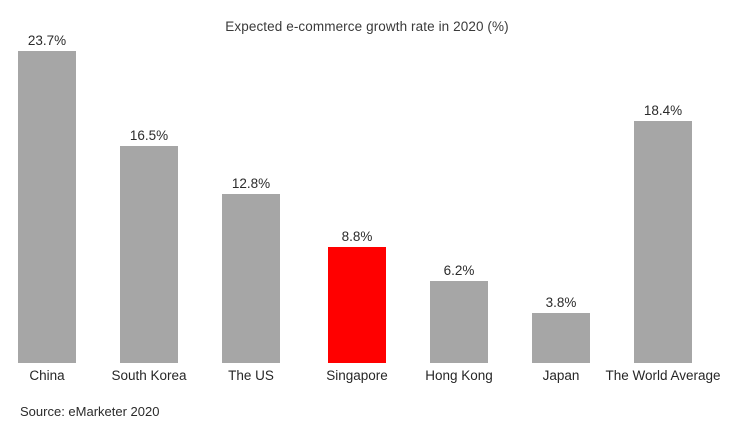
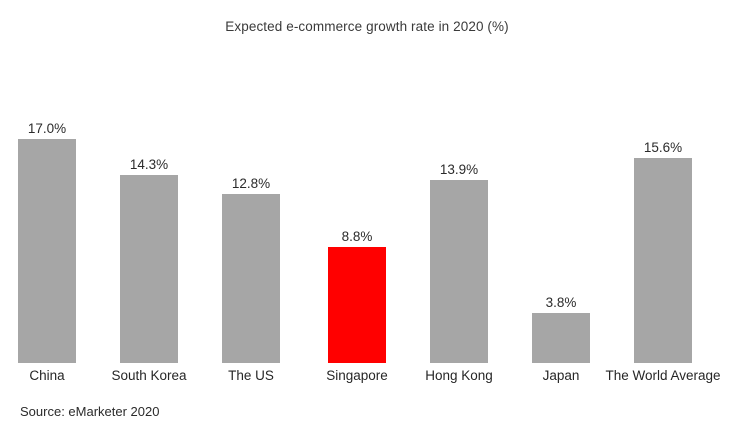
China: 23.7% -> 17.0%
South Korea: 16.5% -> 14.3%
Hong Kong: 6.2% -> 13.9%
The World Average: 18.4% -> 15.6%
